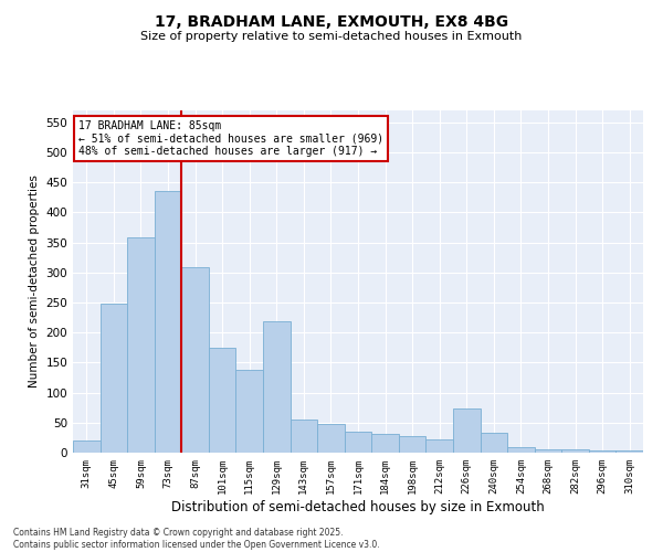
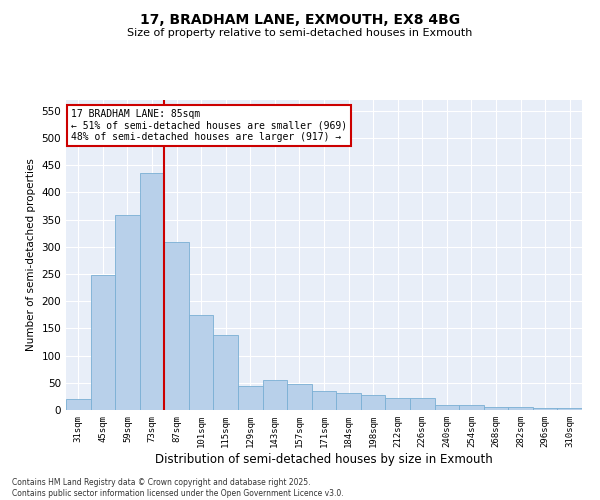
129sqm: 218 -> 45
226sqm: 74 -> 22
240sqm: 34 -> 10
